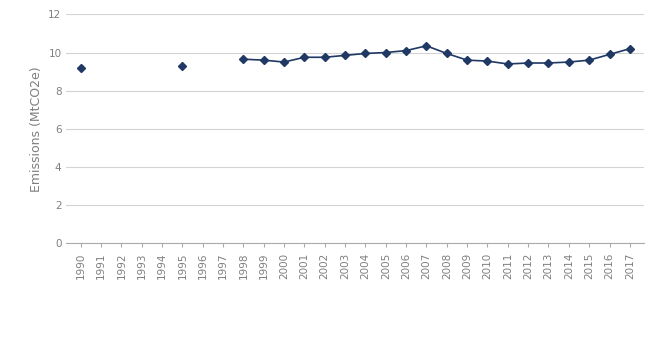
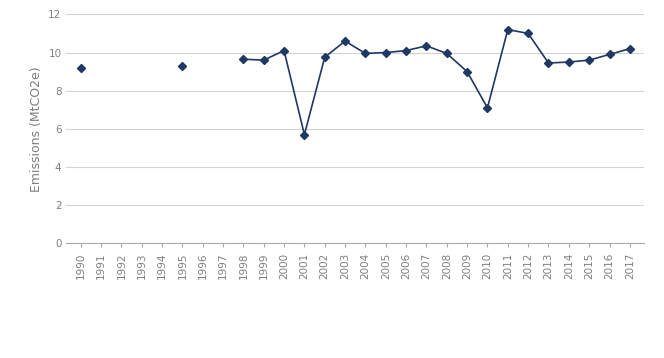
2000: 9.5 -> 10.1
2001: 9.8 -> 5.7
2003: 9.8 -> 10.6
2009: 9.6 -> 9.0
2010: 9.6 -> 7.1
2011: 9.4 -> 11.2
2012: 9.4 -> 11.0
